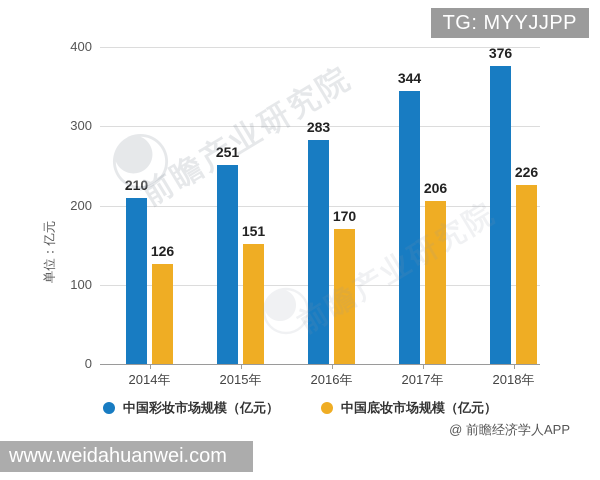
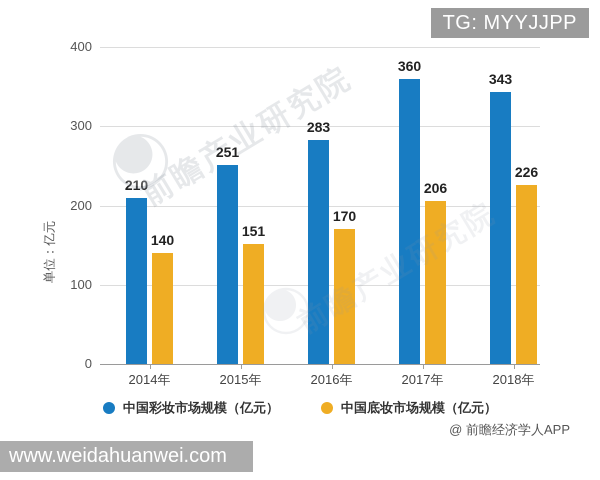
中国底妆市场规模（亿元）/2014年: 126 -> 140
中国彩妆市场规模（亿元）/2017年: 344 -> 360
中国彩妆市场规模（亿元）/2018年: 376 -> 343
